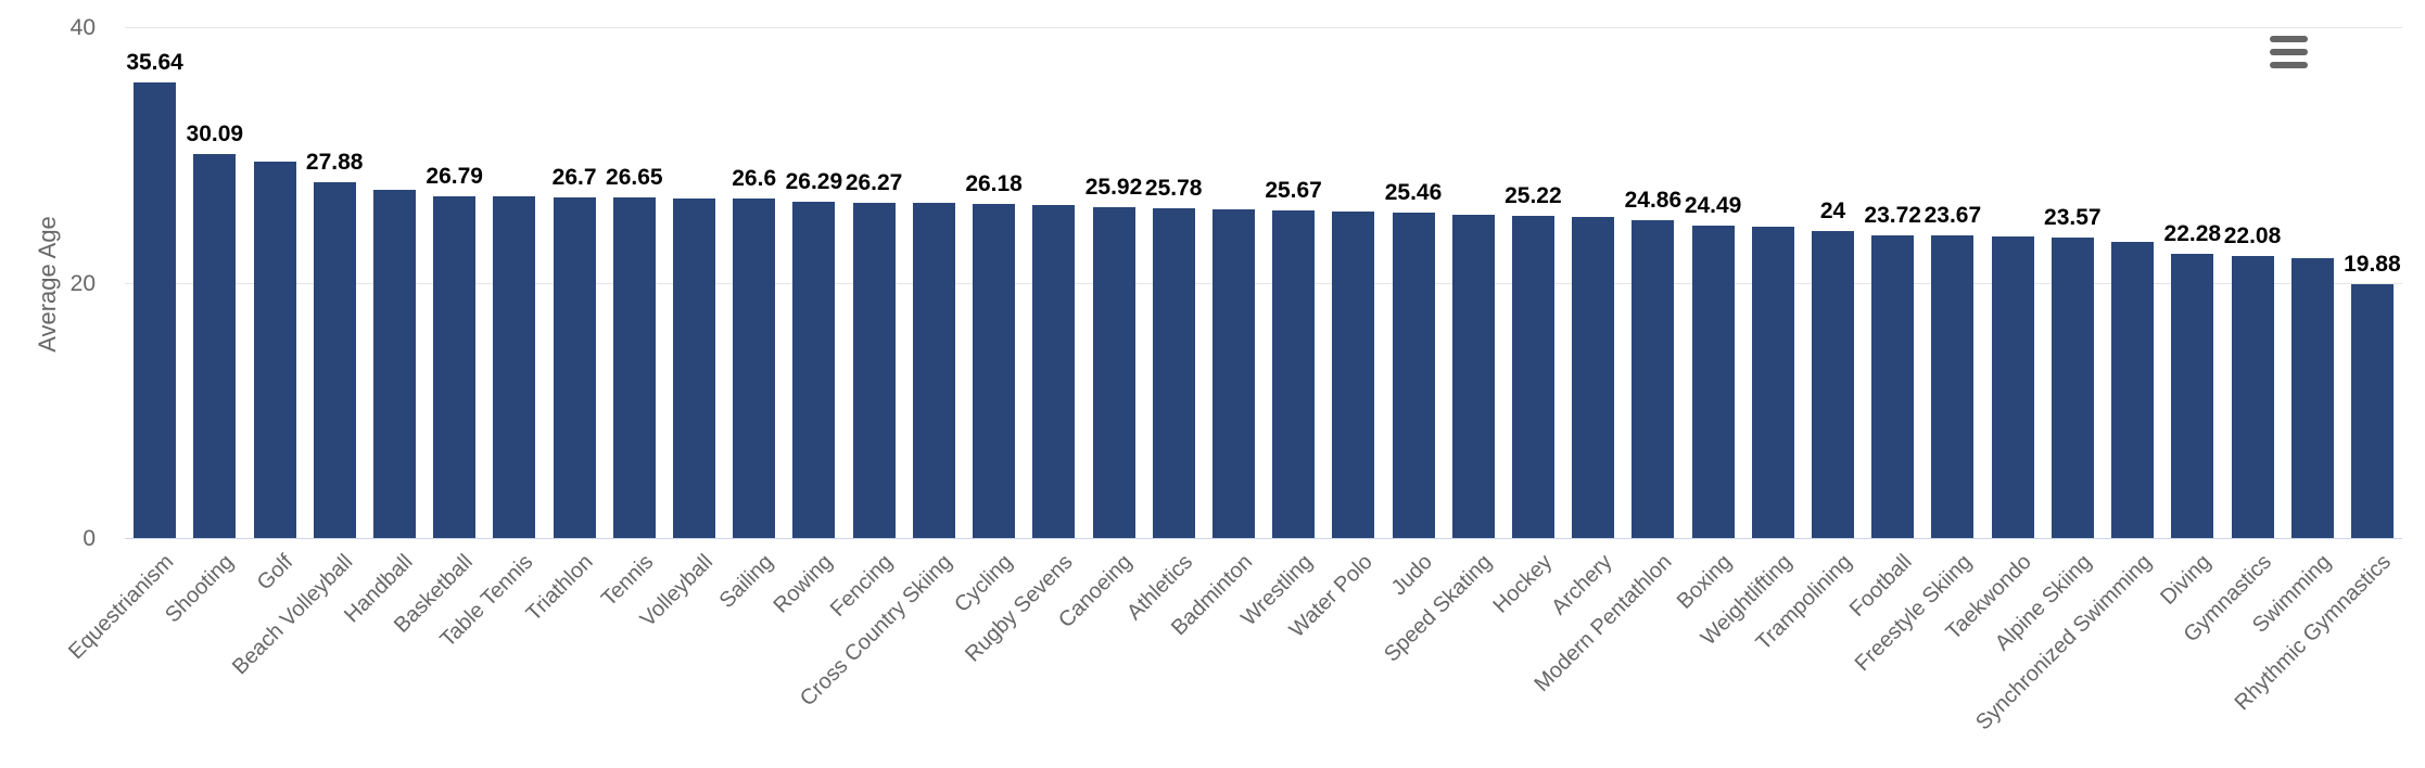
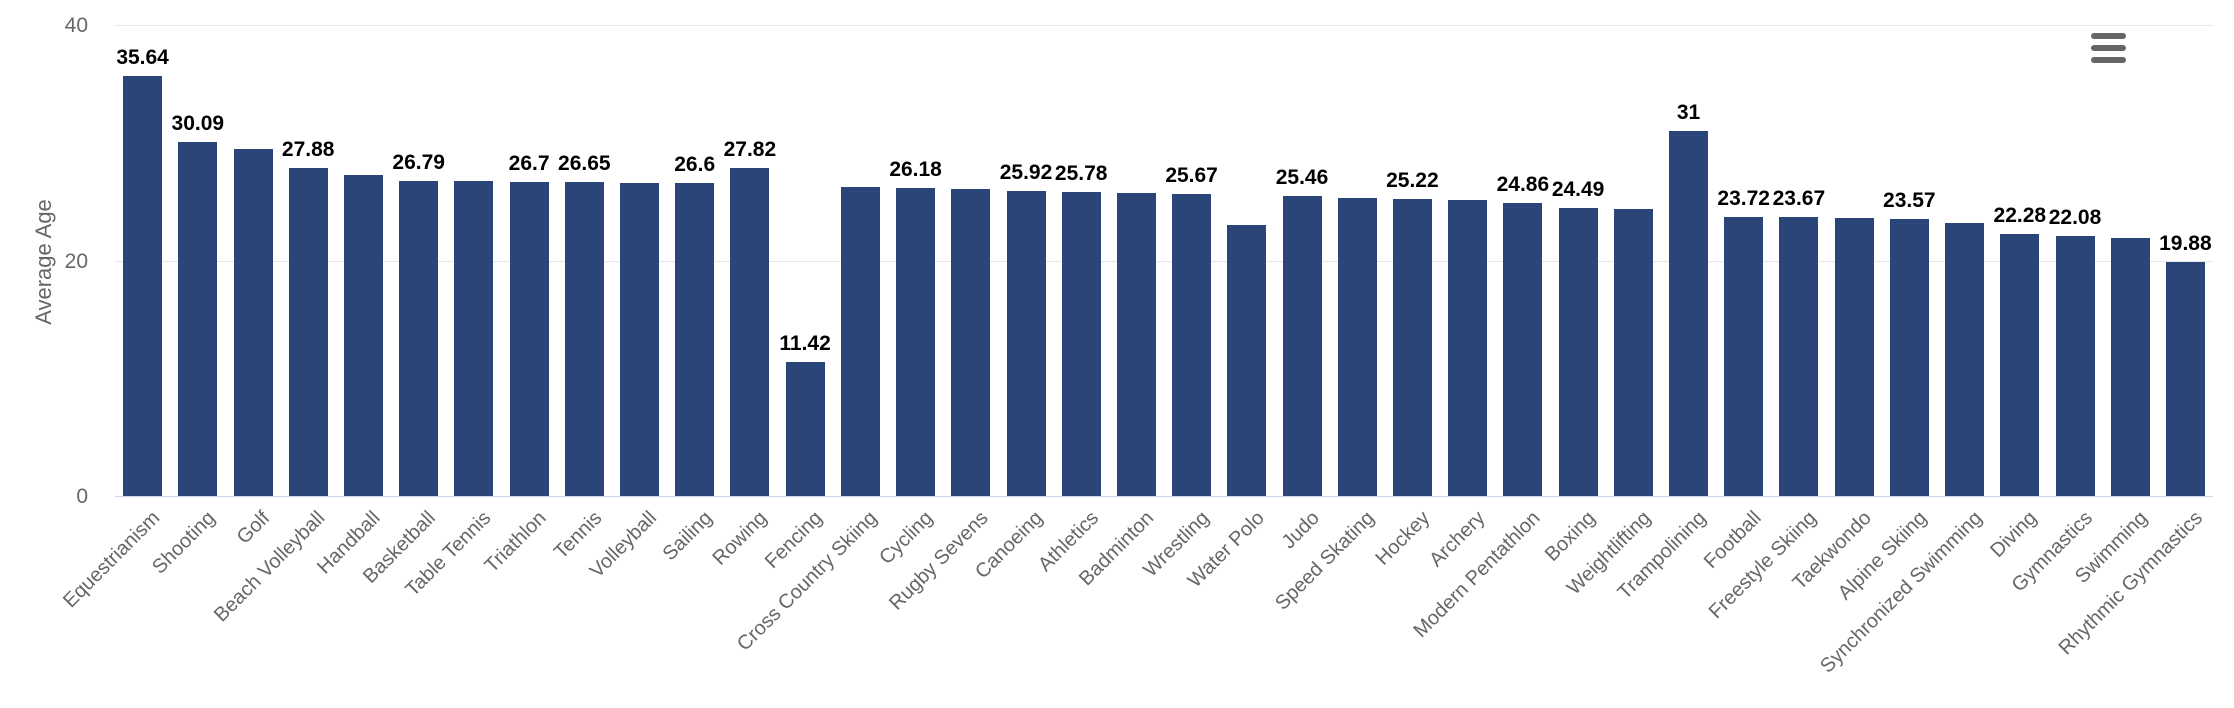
Rowing: 26.29 -> 27.82
Fencing: 26.27 -> 11.42
Water Polo: 25.6 -> 23.0
Trampolining: 24 -> 31
